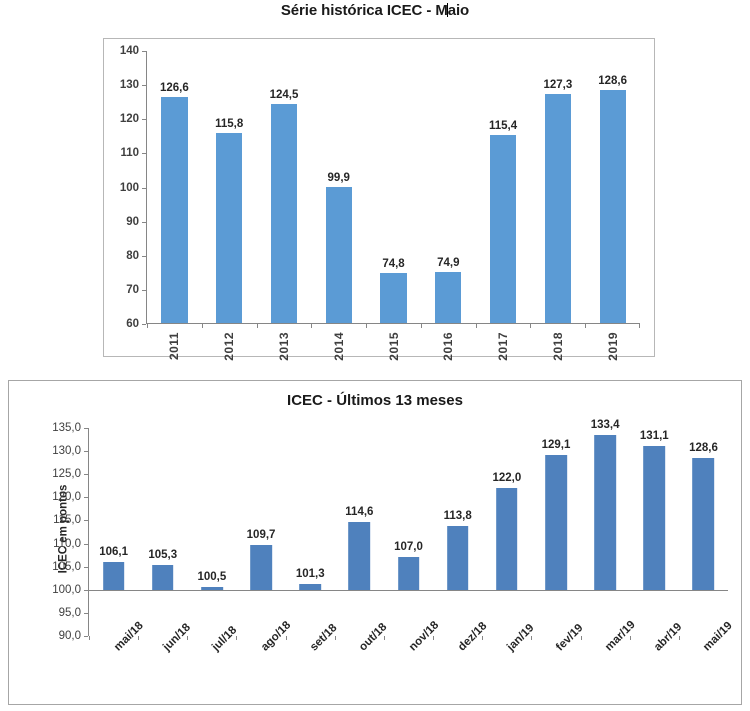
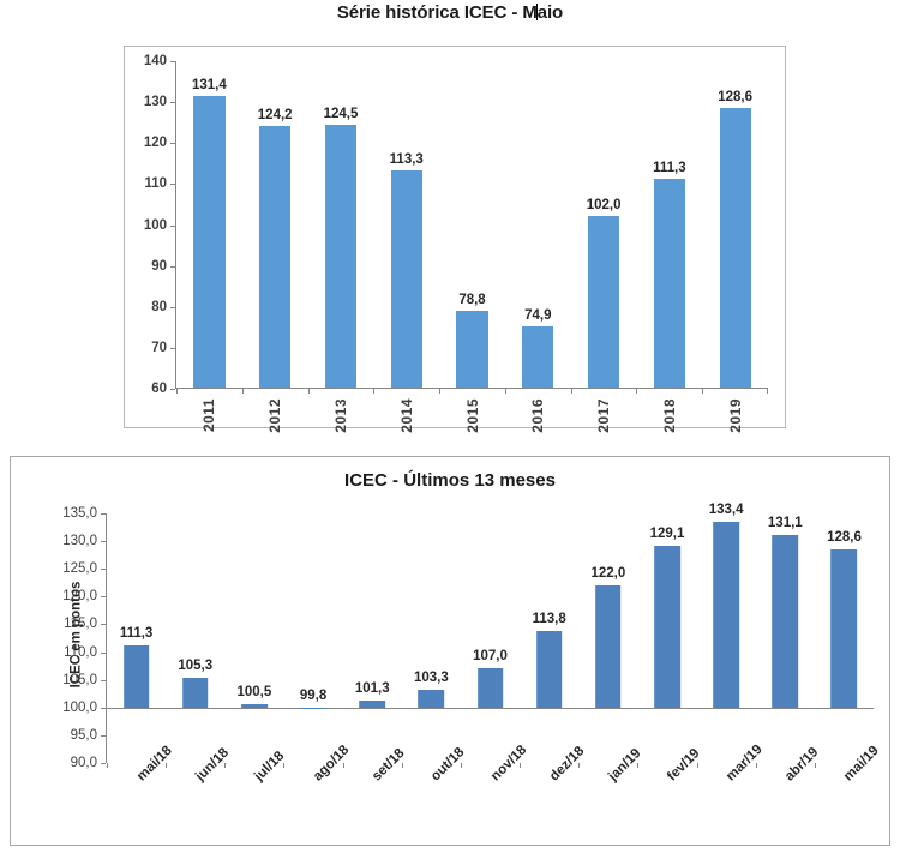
Série histórica ICEC - Maio/2011: 126,6 -> 131,4
Série histórica ICEC - Maio/2012: 115,8 -> 124,2
Série histórica ICEC - Maio/2014: 99,9 -> 113,3
Série histórica ICEC - Maio/2015: 74,8 -> 78,8
Série histórica ICEC - Maio/2017: 115,4 -> 102,0
Série histórica ICEC - Maio/2018: 127,3 -> 111,3
ICEC - Últimos 13 meses/mai/18: 106,1 -> 111,3
ICEC - Últimos 13 meses/ago/18: 109,7 -> 99,8
ICEC - Últimos 13 meses/out/18: 114,6 -> 103,3
